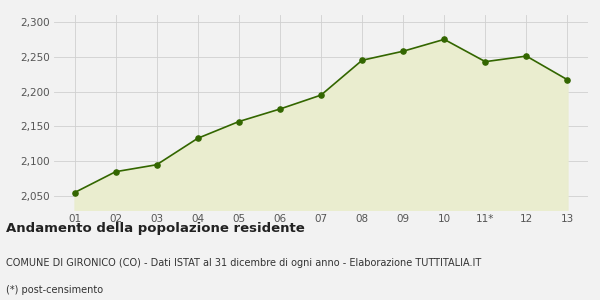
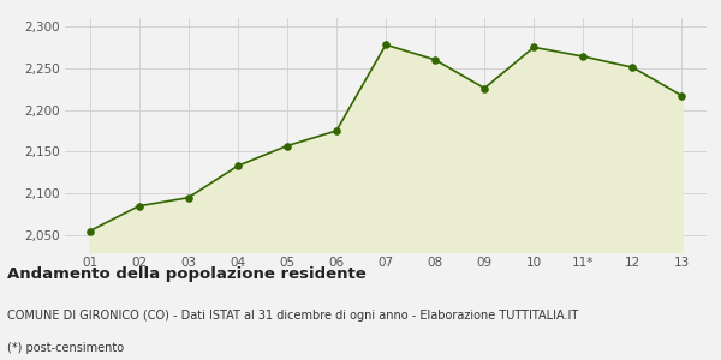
07: 2,195 -> 2,278
08: 2,245 -> 2,260
09: 2,258 -> 2,226
11*: 2,243 -> 2,264
